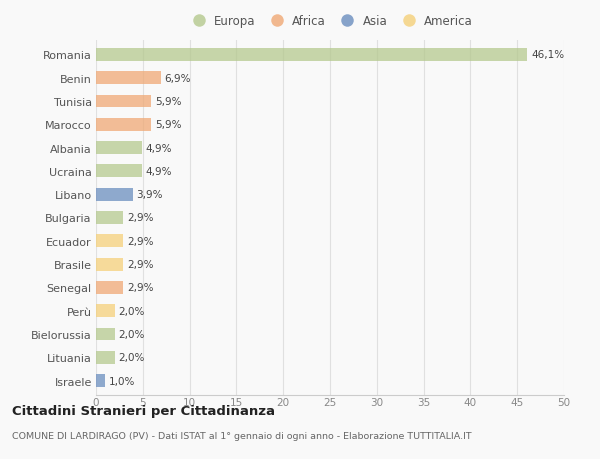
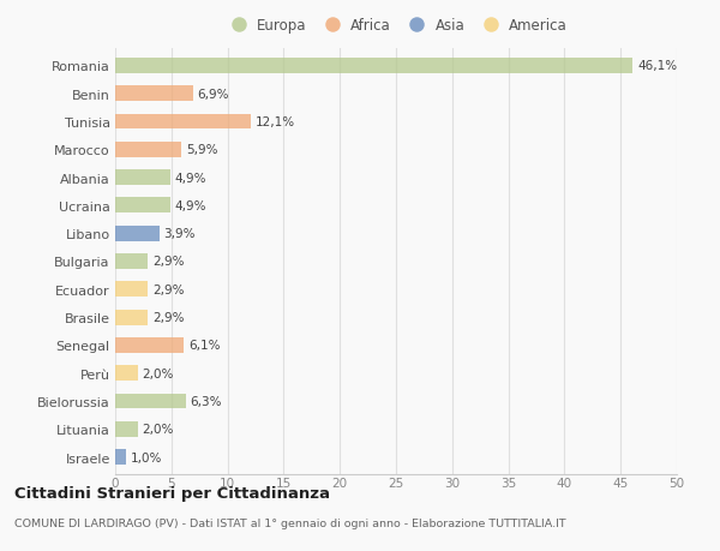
Tunisia: 5,9% -> 12,1%
Senegal: 2,9% -> 6,1%
Bielorussia: 2,0% -> 6,3%
